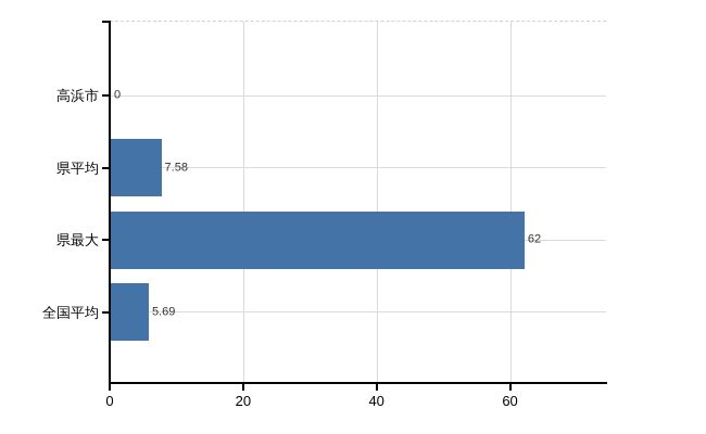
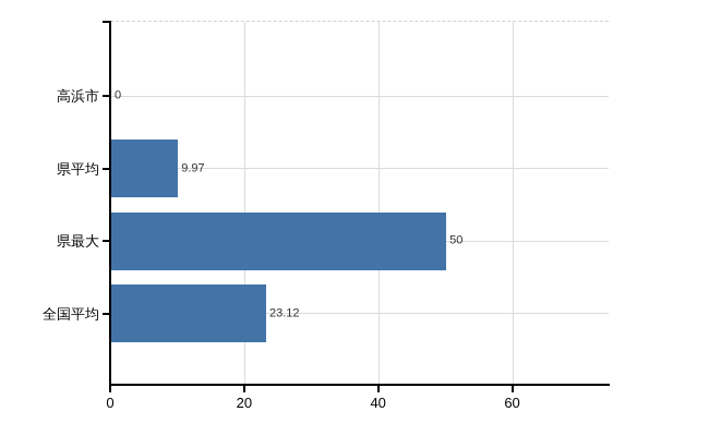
県平均: 7.58 -> 9.97
県最大: 62 -> 50
全国平均: 5.69 -> 23.12
